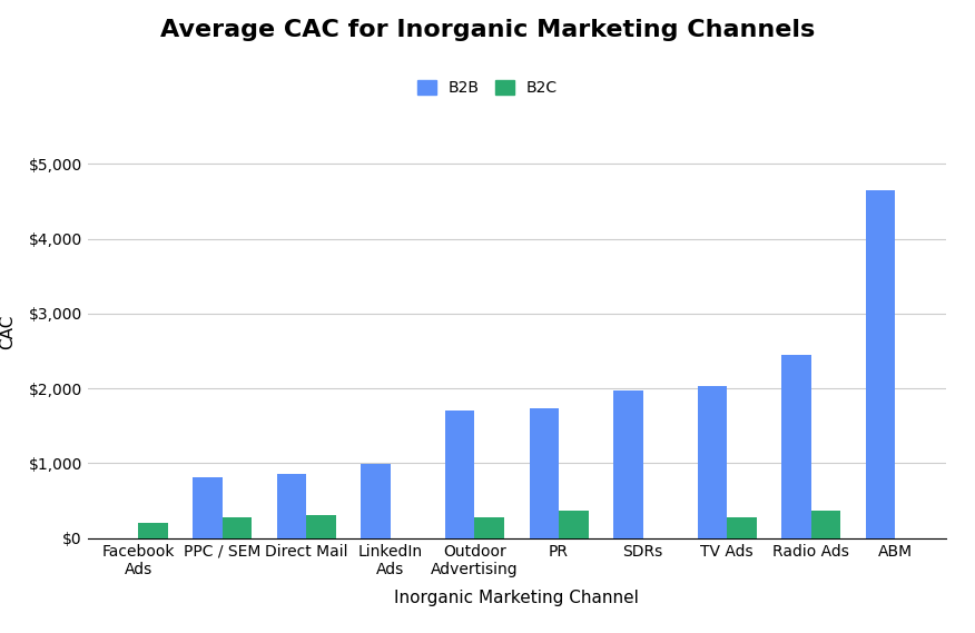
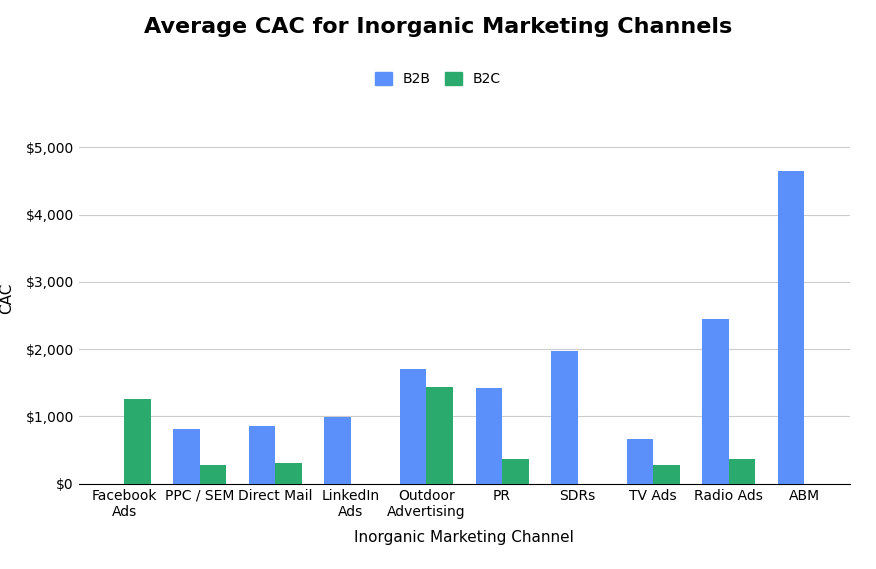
B2C/Facebook Ads: $200 -> $1,260
B2C/Outdoor Advertising: $270 -> $1,440
B2B/PR: $1,730 -> $1,420
B2B/TV Ads: $2,030 -> $660
